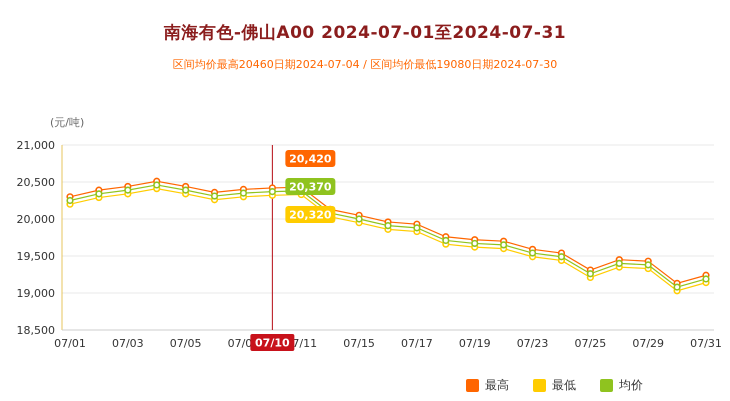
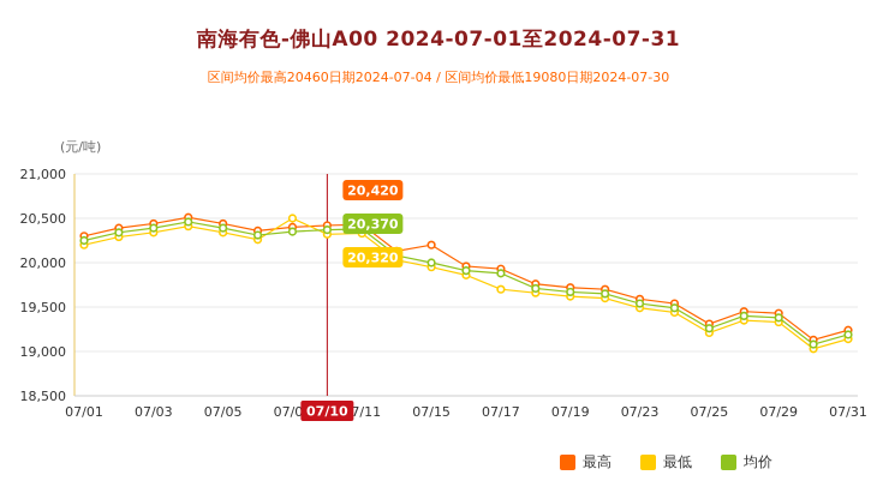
最低/07/09: 20300 -> 20500
最高/07/15: 20000 -> 20200
最低/07/17: 19800 -> 19700
